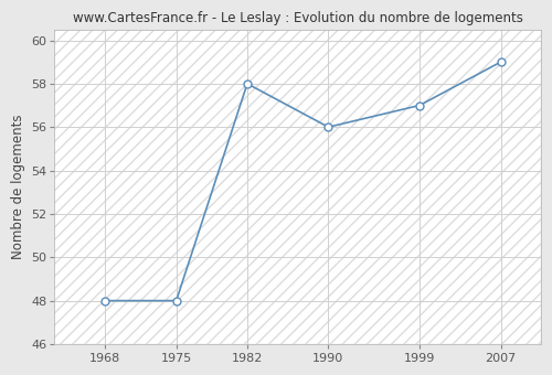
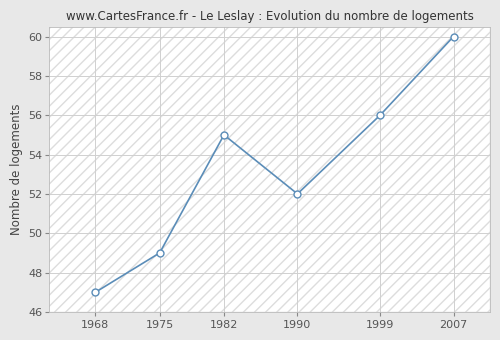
1968: 48 -> 47
1975: 48 -> 49
1982: 58 -> 55
1990: 56 -> 52
1999: 57 -> 56
2007: 59 -> 60
